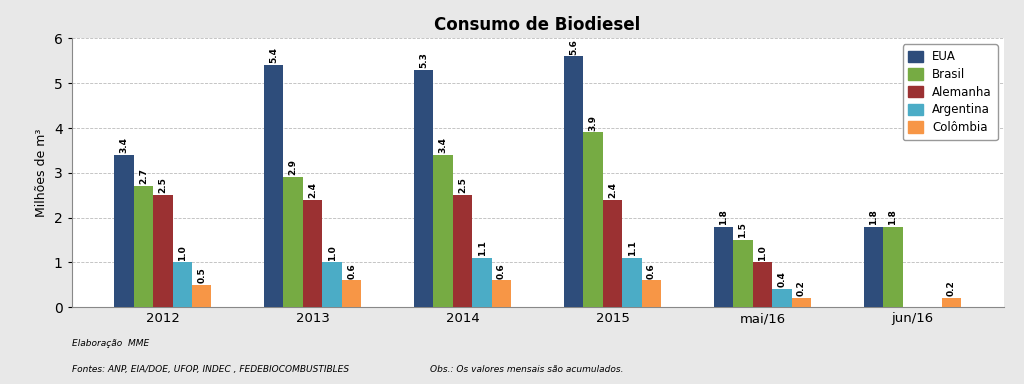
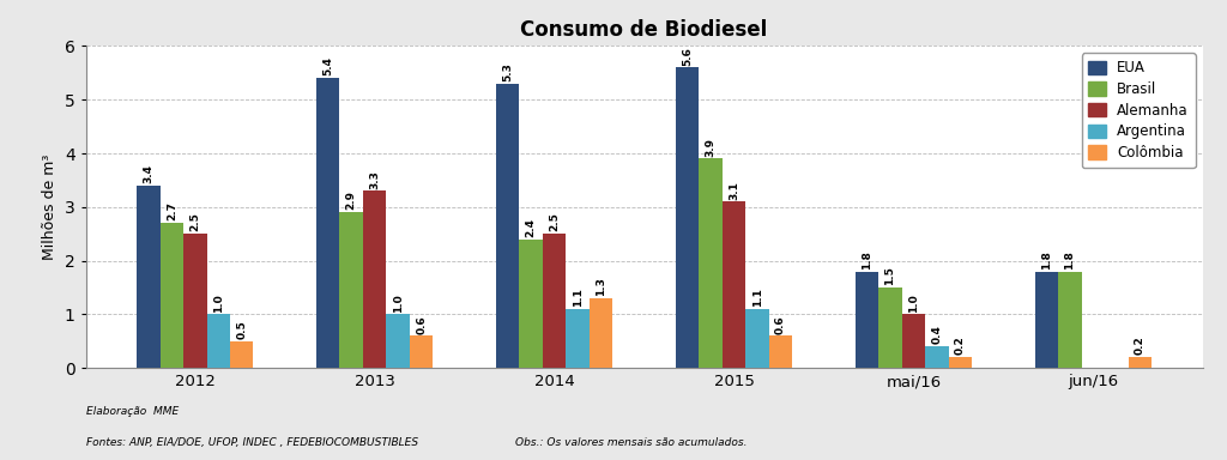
Alemanha/2013: 2.4 -> 3.3
Brasil/2014: 3.4 -> 2.4
Colômbia/2014: 0.6 -> 1.3
Alemanha/2015: 2.4 -> 3.1
